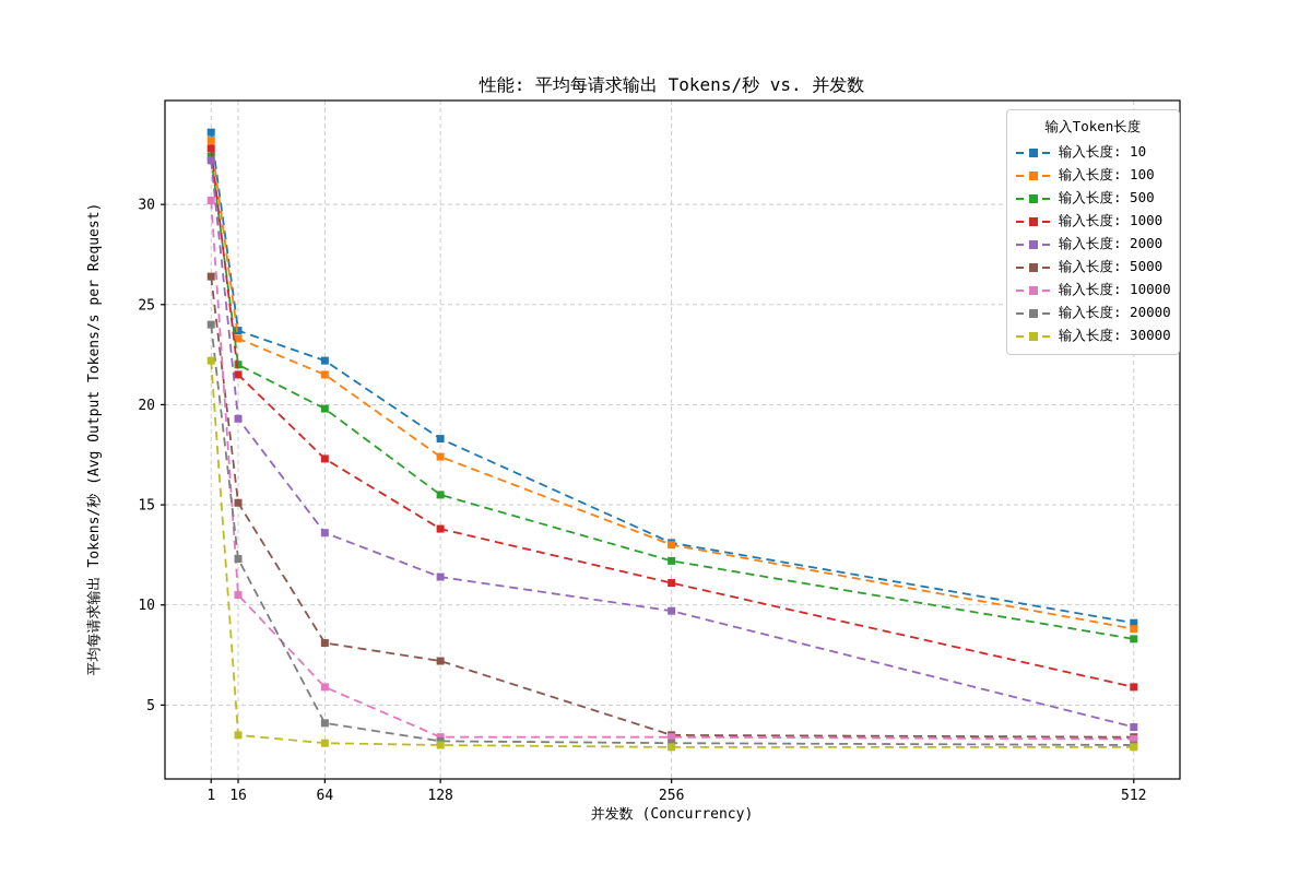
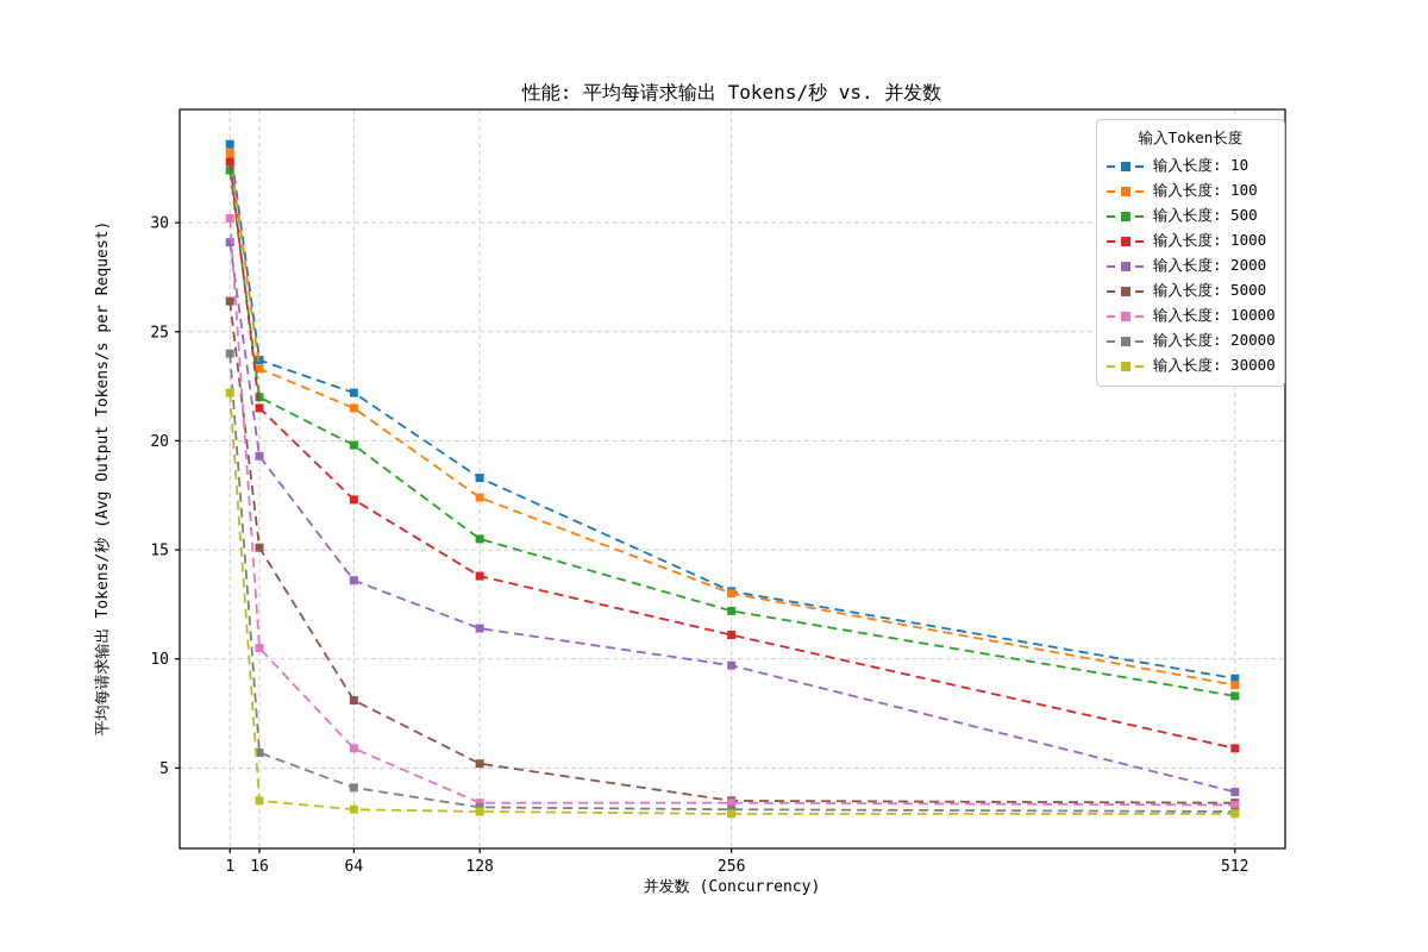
输入长度: 2000/1: 32.2 -> 29.1
输入长度: 20000/16: 12.3 -> 5.7
输入长度: 5000/128: 7.2 -> 5.2
